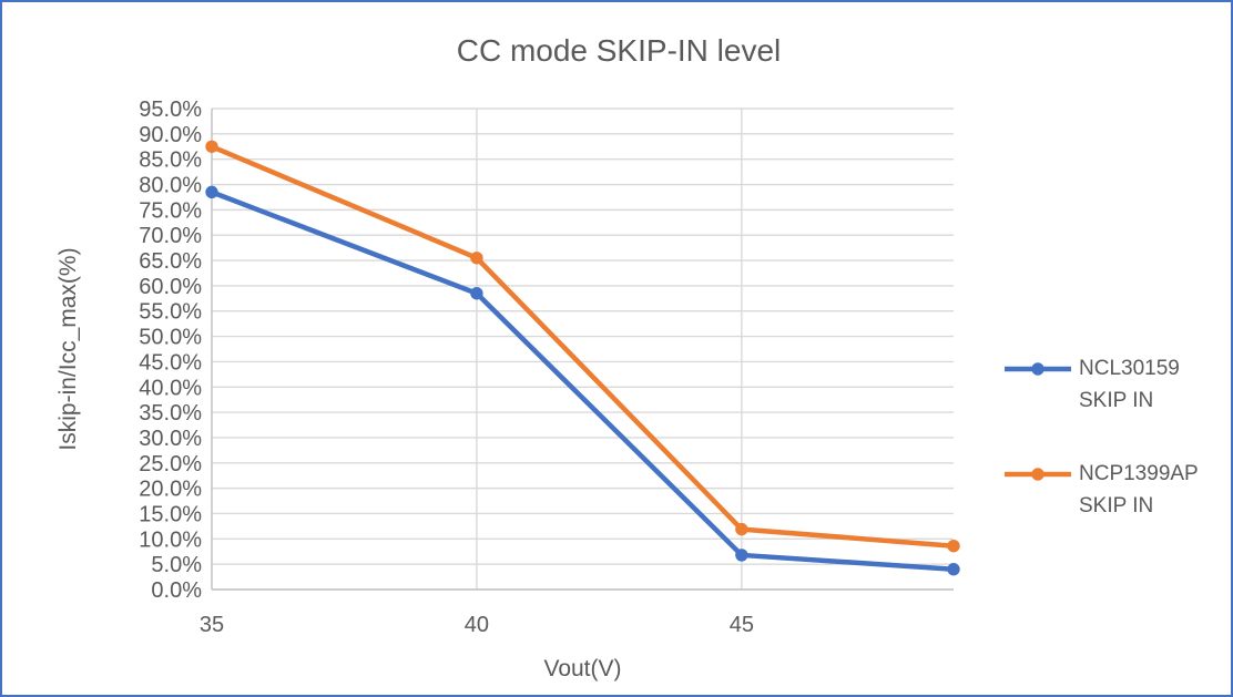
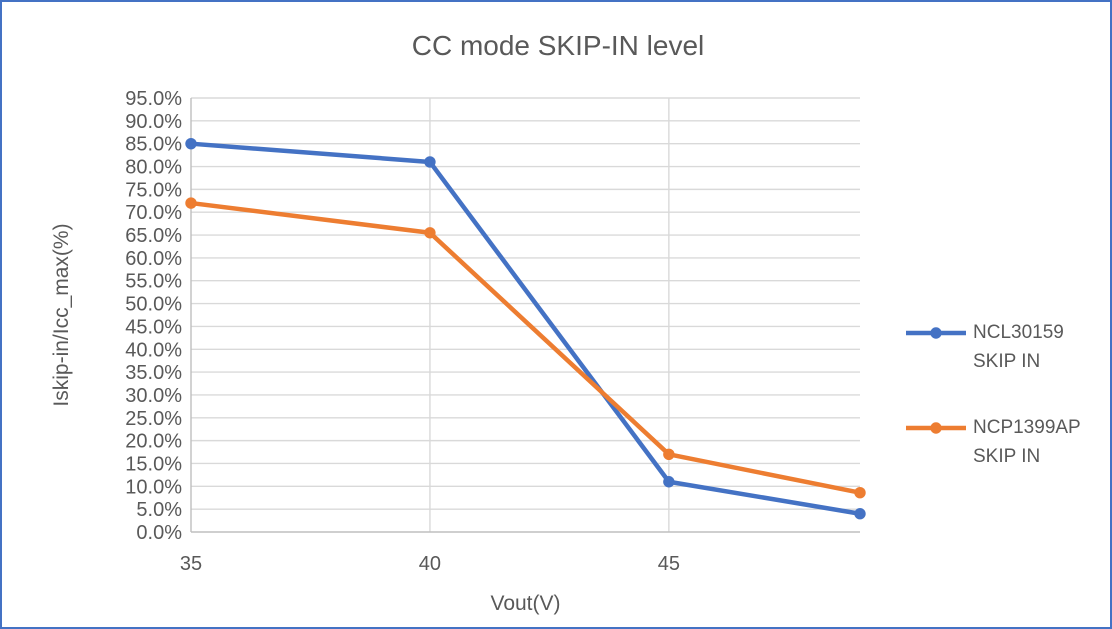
NCL30159 SKIP IN/35: 78% -> 85%
NCP1399AP SKIP IN/35: 88% -> 72%
NCL30159 SKIP IN/40: 58% -> 81%
NCL30159 SKIP IN/45: 7% -> 11%
NCP1399AP SKIP IN/45: 12% -> 17%
